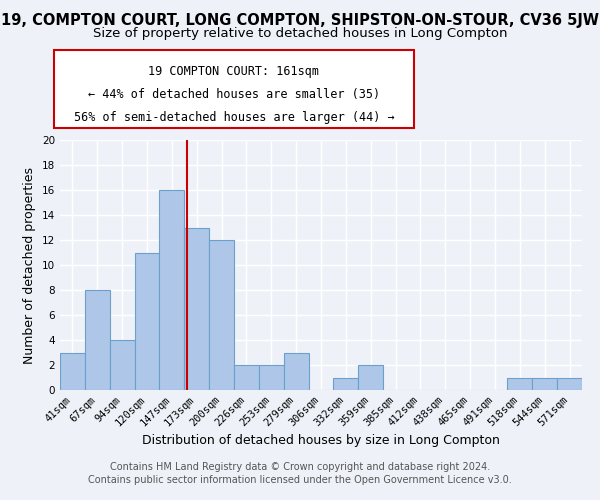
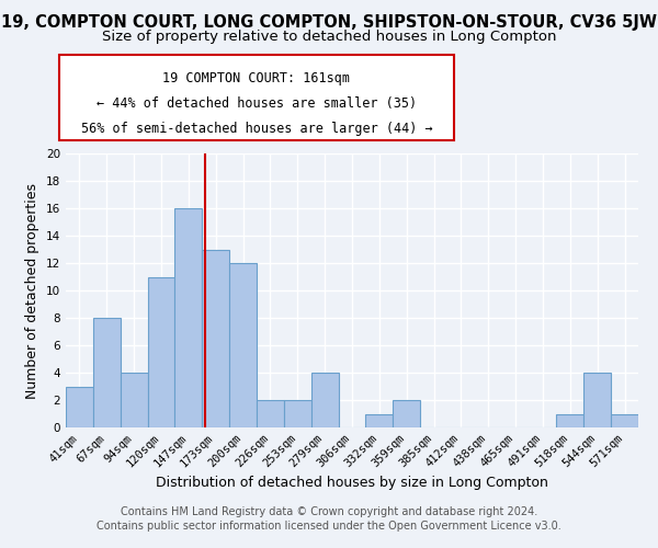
279sqm: 3 -> 4
544sqm: 1 -> 4
